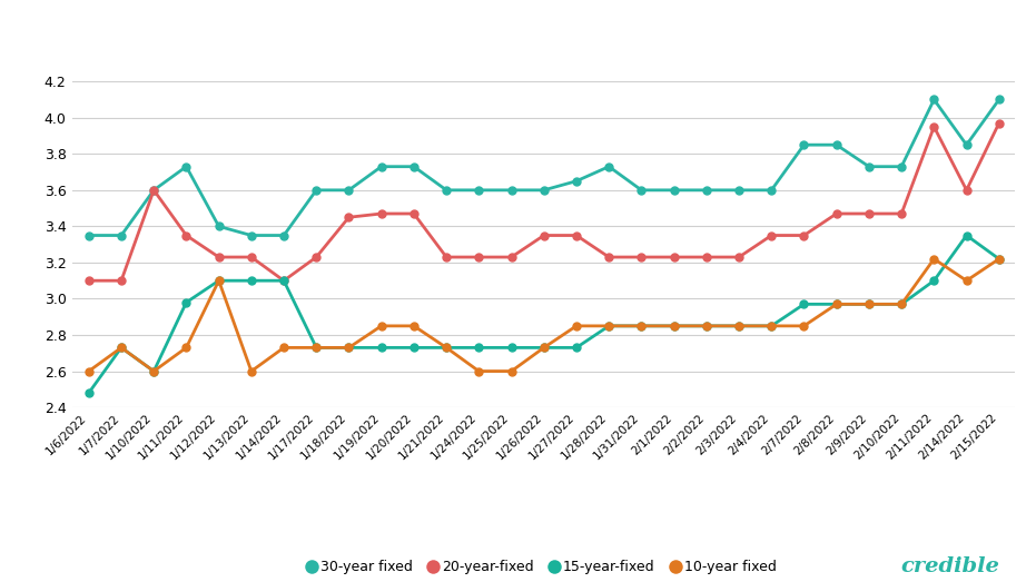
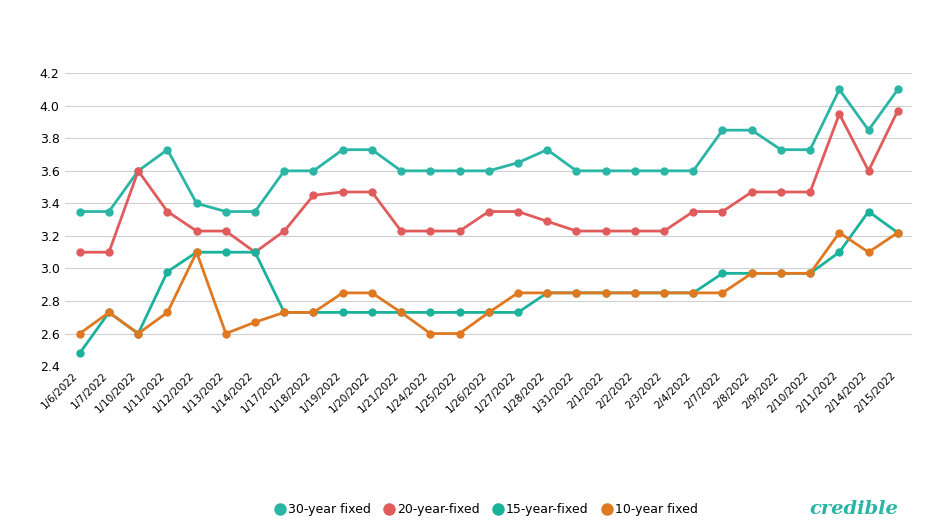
10-year fixed/1/14/2022: 2.73 -> 2.67
20-year-fixed/1/28/2022: 3.23 -> 3.29
